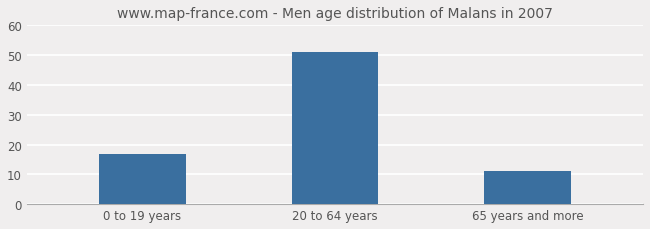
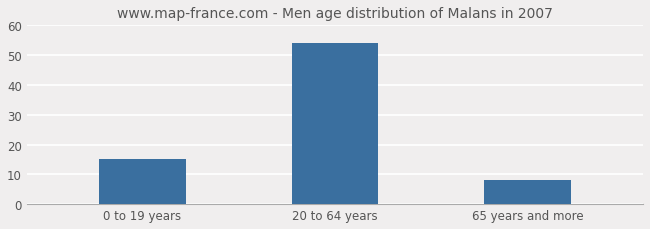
0 to 19 years: 17 -> 15
20 to 64 years: 51 -> 54
65 years and more: 11 -> 8
